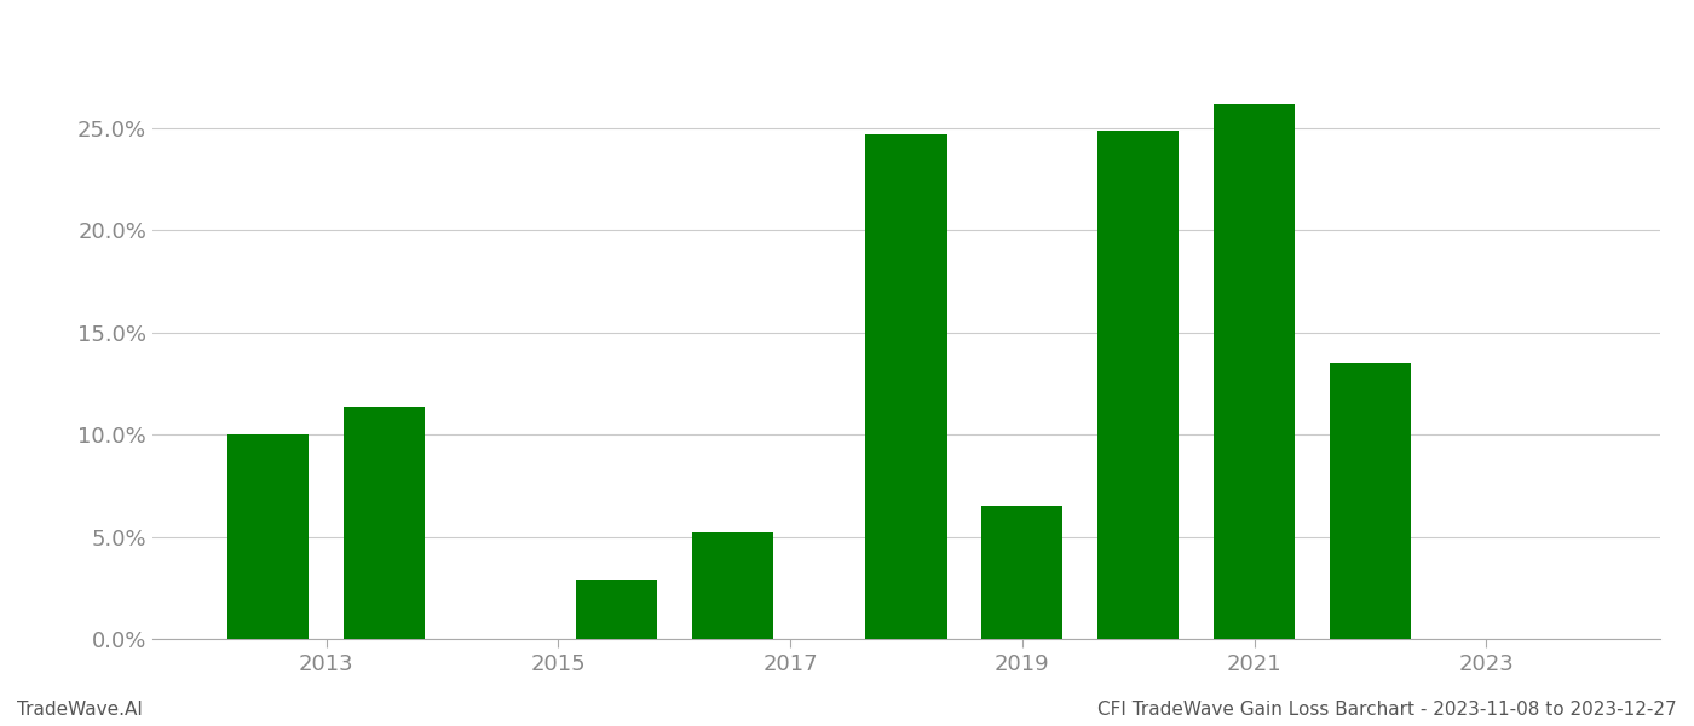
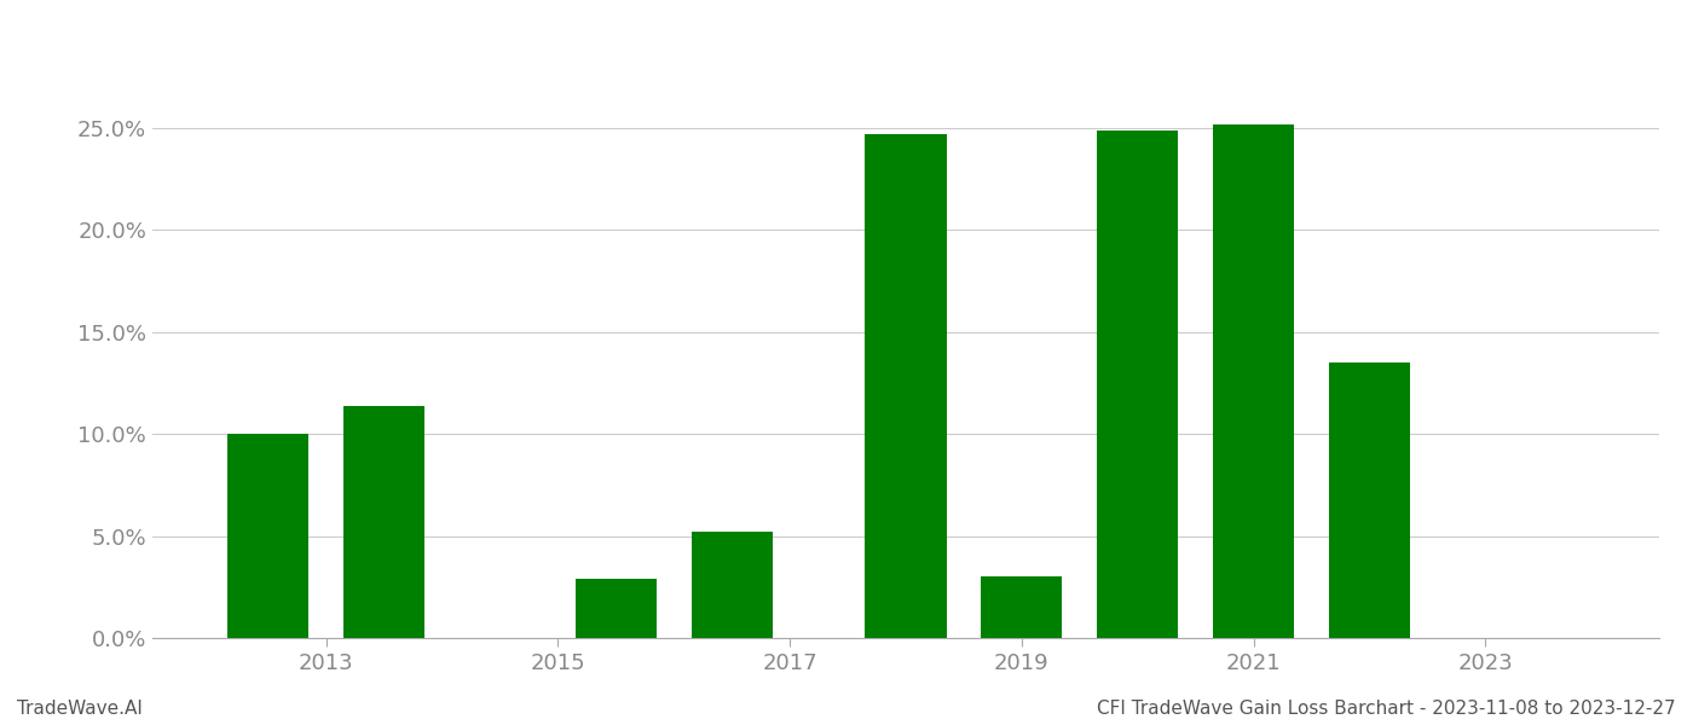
2019: 6.5% -> 3.0%
2021: 26.2% -> 25.2%
